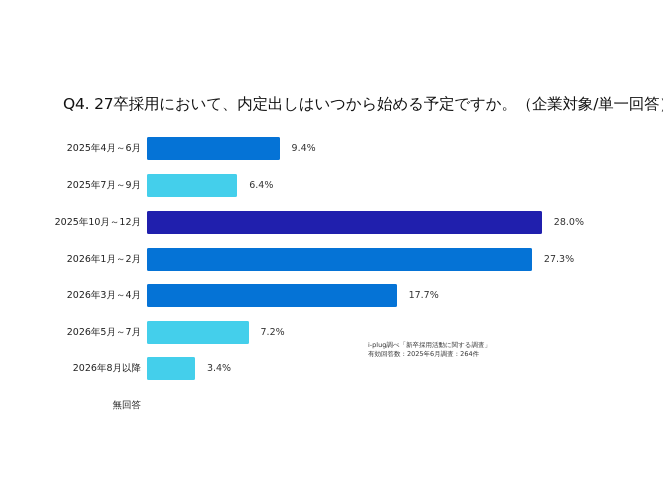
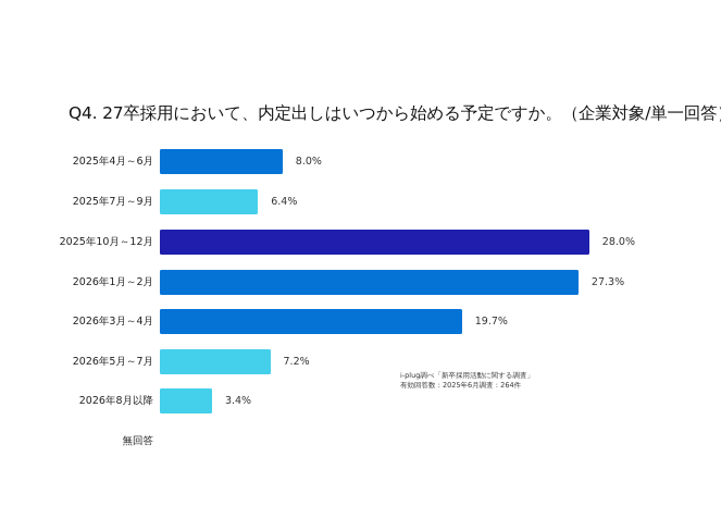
2025年4月～6月: 9.4% -> 8.0%
2026年3月～4月: 17.7% -> 19.7%
